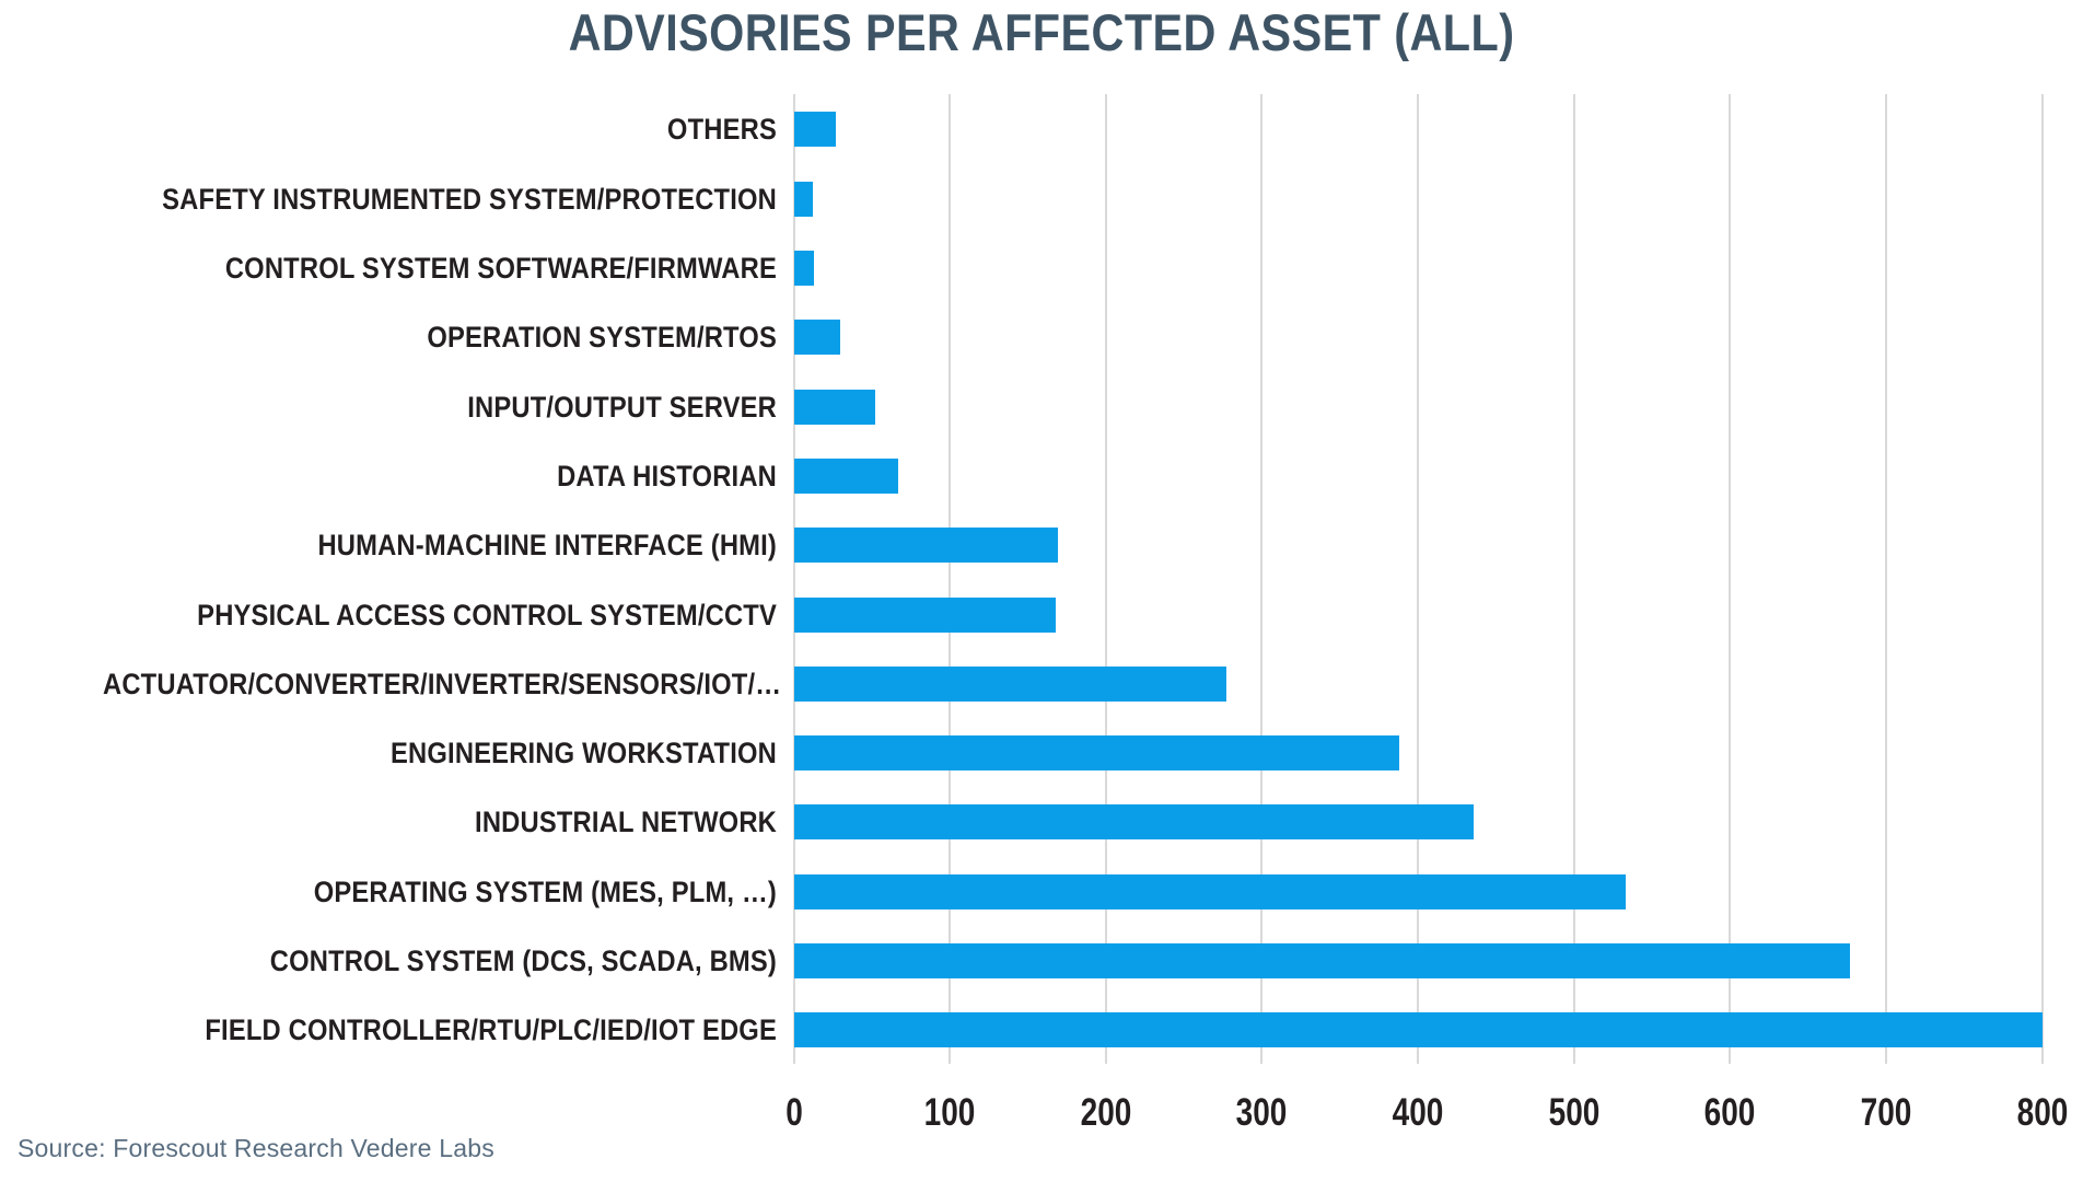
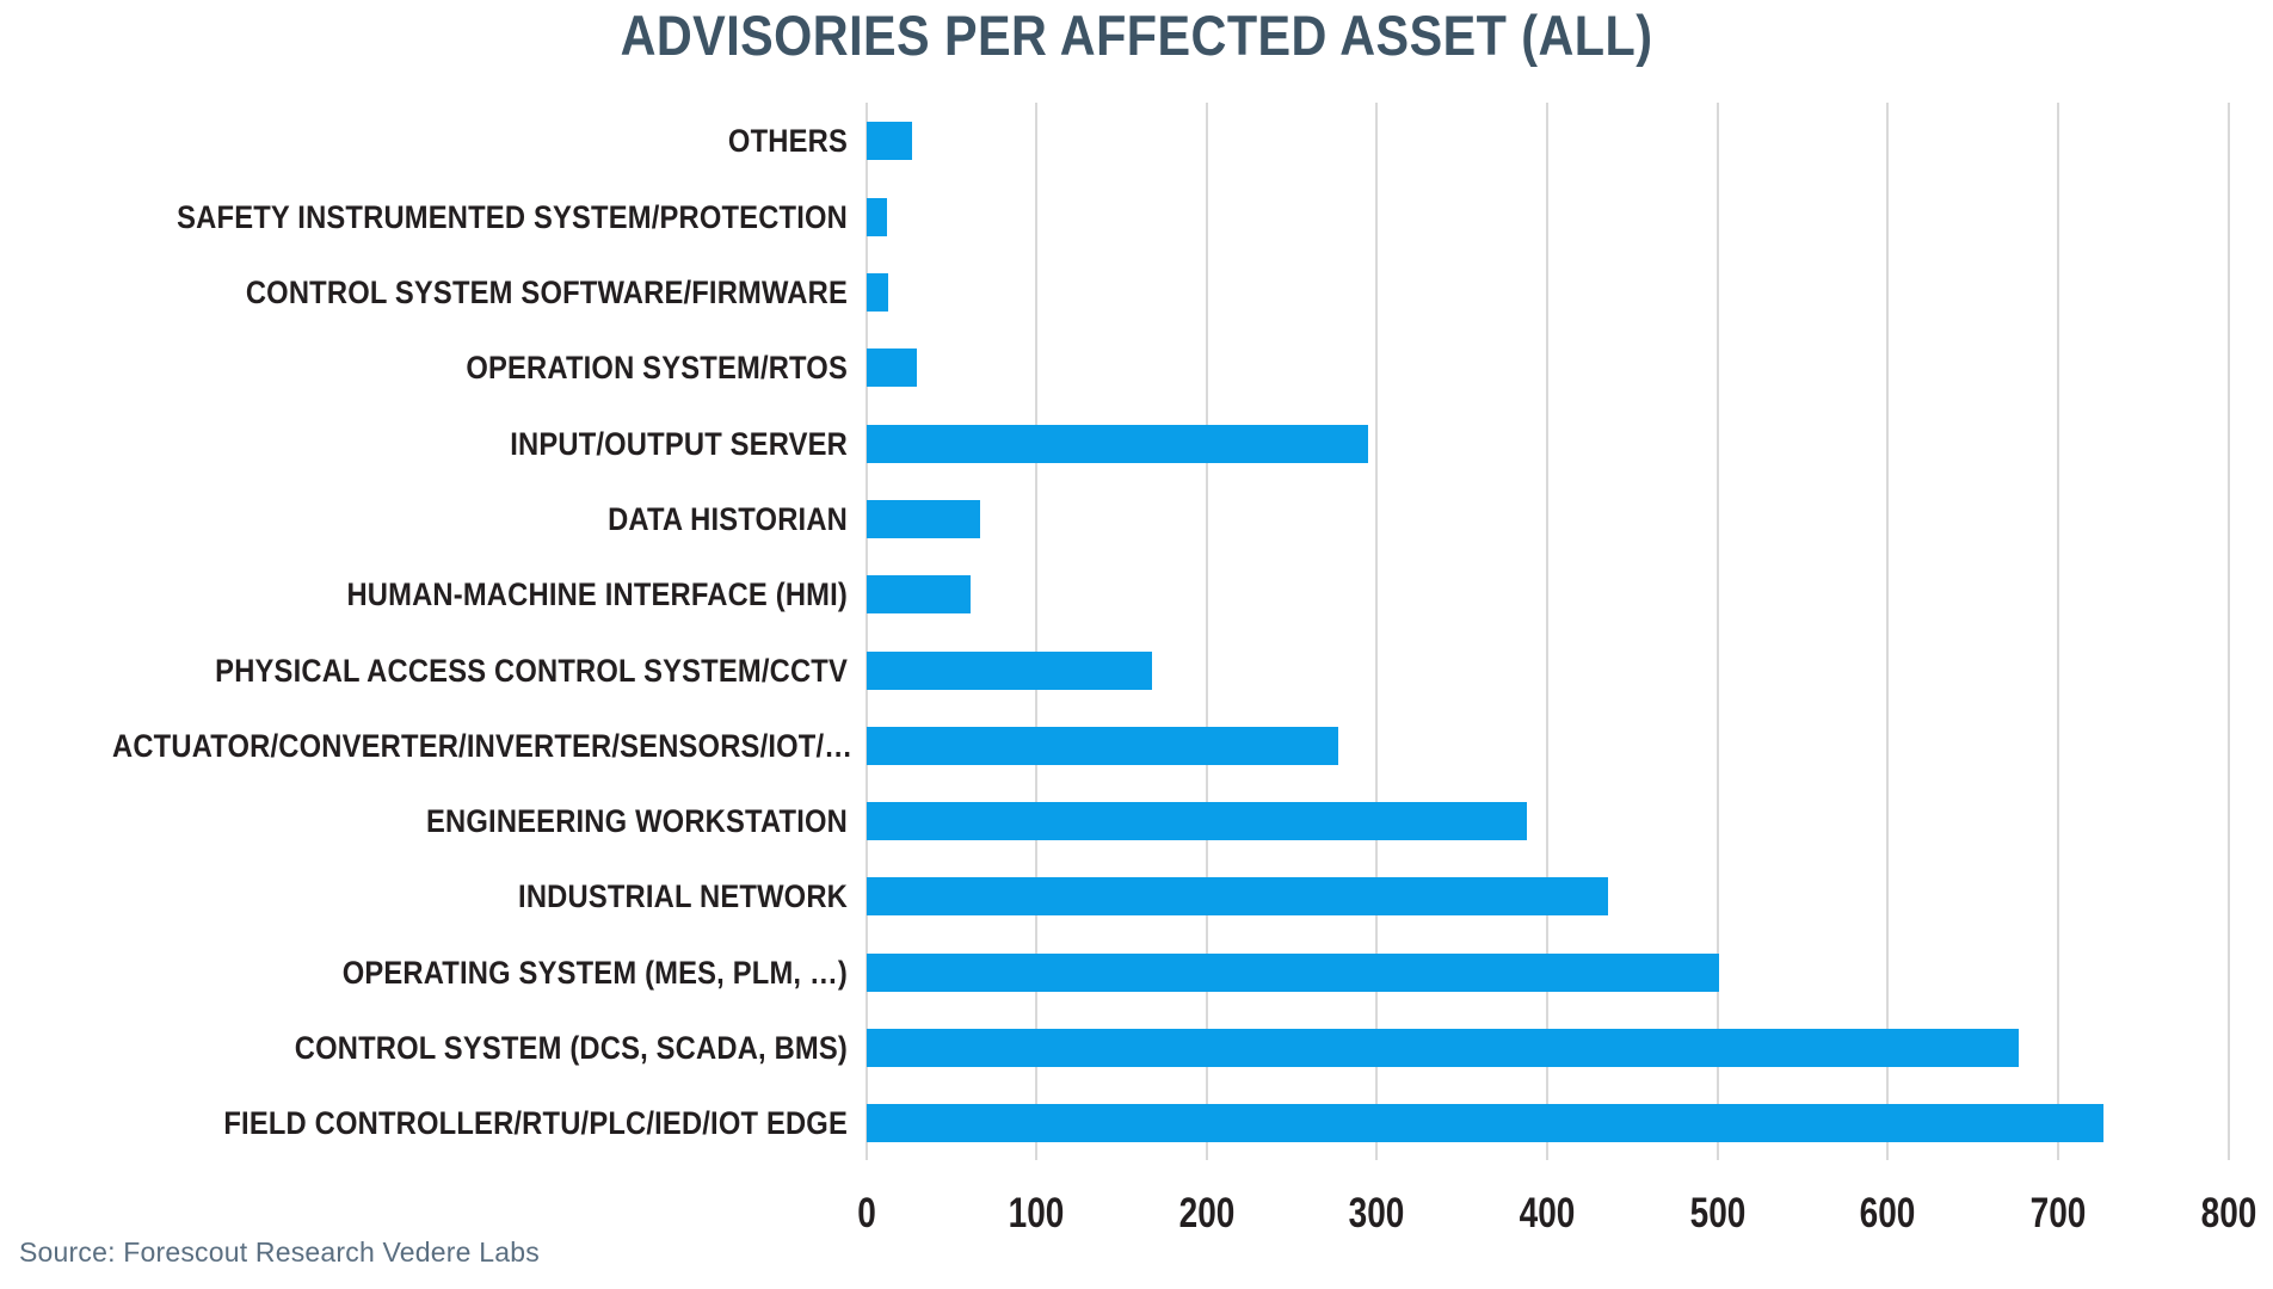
INPUT/OUTPUT SERVER: 52 -> 295
HUMAN-MACHINE INTERFACE (HMI): 169 -> 61
OPERATING SYSTEM (MES, PLM, …): 533 -> 501
FIELD CONTROLLER/RTU/PLC/IED/IOT EDGE: 800 -> 727
